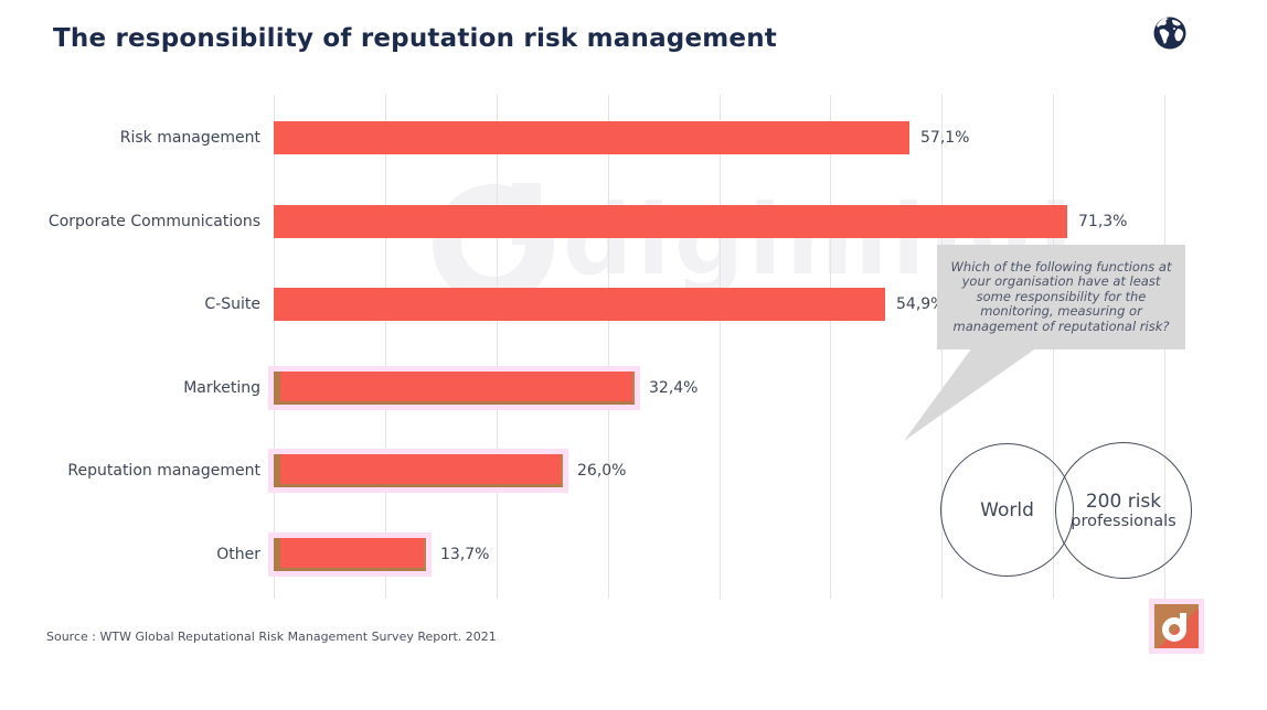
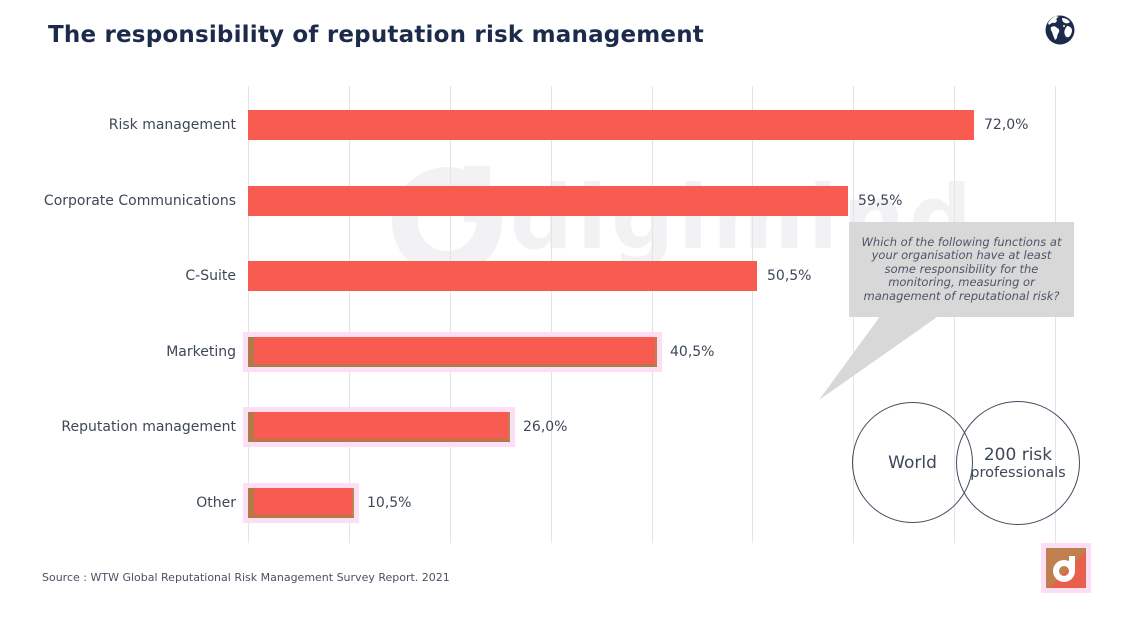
Risk management: 57,1% -> 72,0%
Corporate Communications: 71,3% -> 59,5%
C-Suite: 54,9% -> 50,5%
Marketing: 32,4% -> 40,5%
Other: 13,7% -> 10,5%
